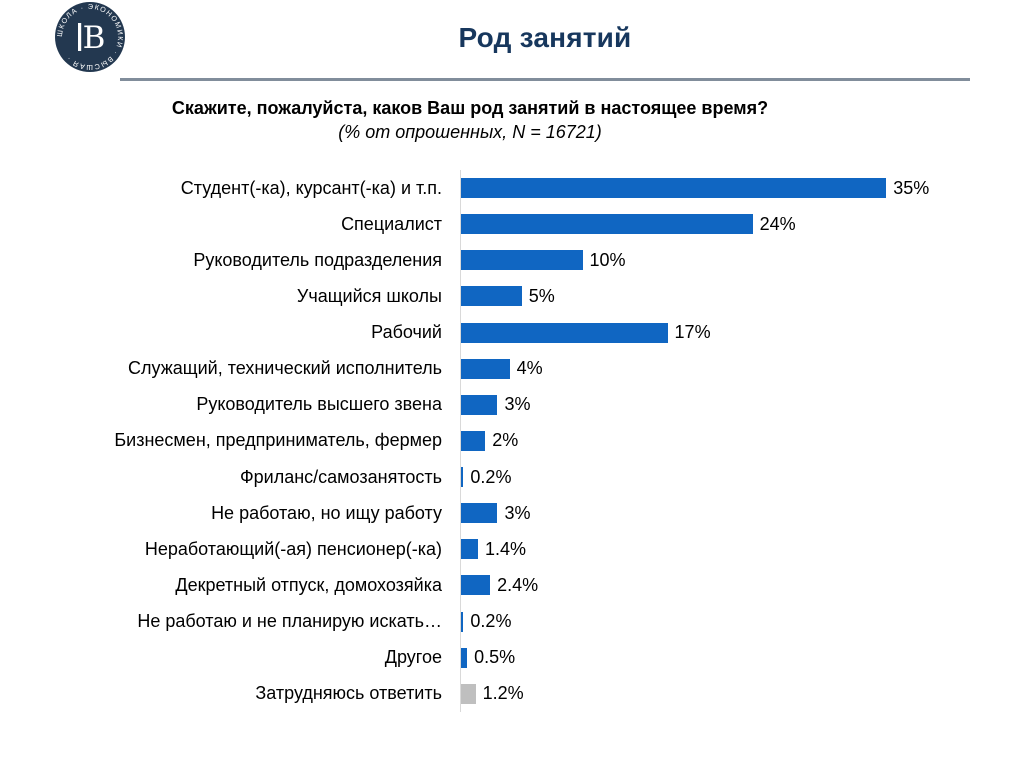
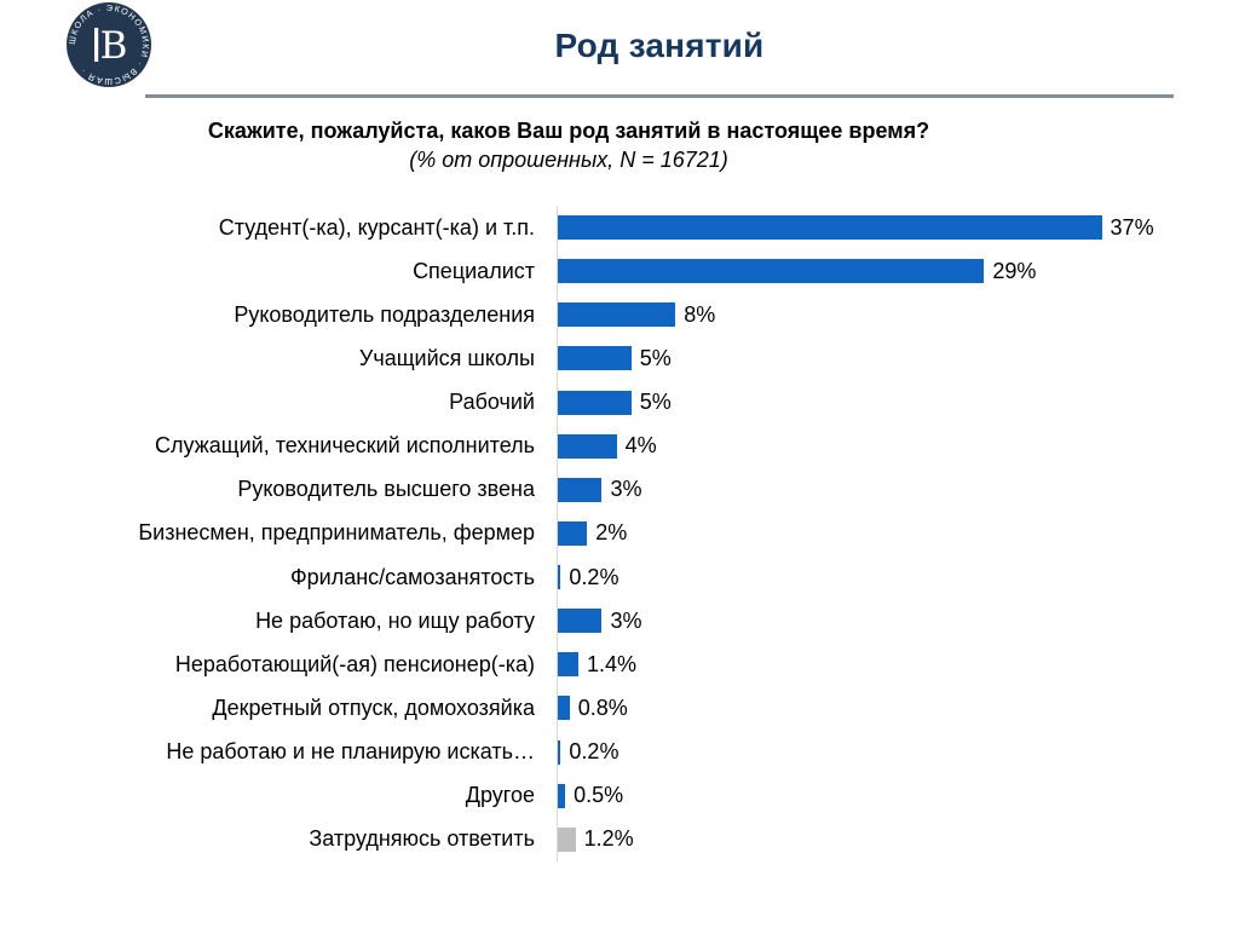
Студент(-ка), курсант(-ка) и т.п.: 35% -> 37%
Специалист: 24% -> 29%
Руководитель подразделения: 10% -> 8%
Рабочий: 17% -> 5%
Декретный отпуск, домохозяйка: 2.4% -> 0.8%
